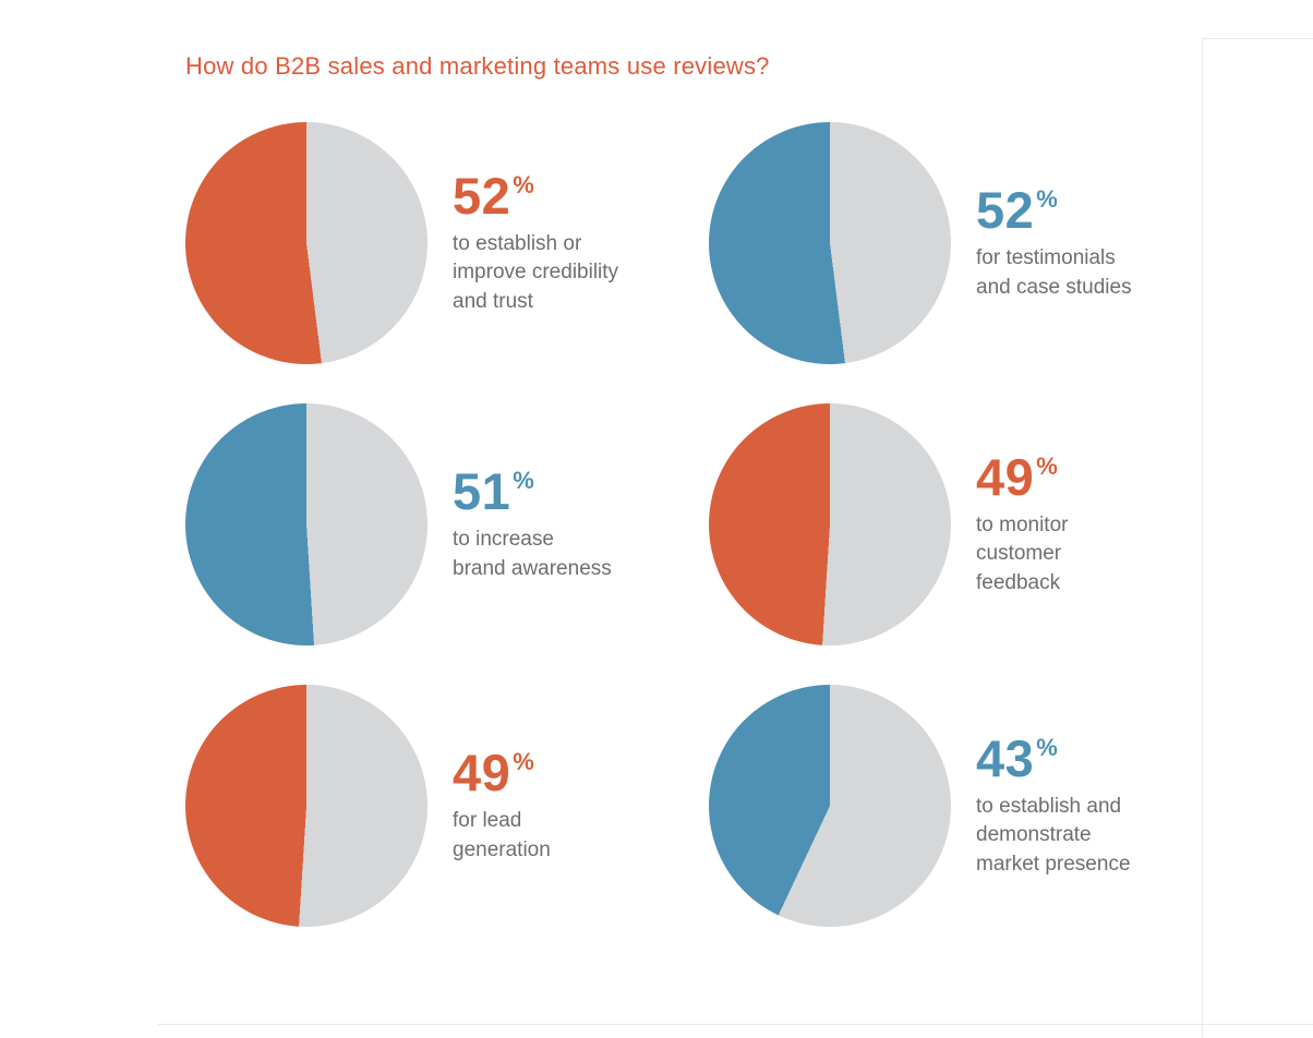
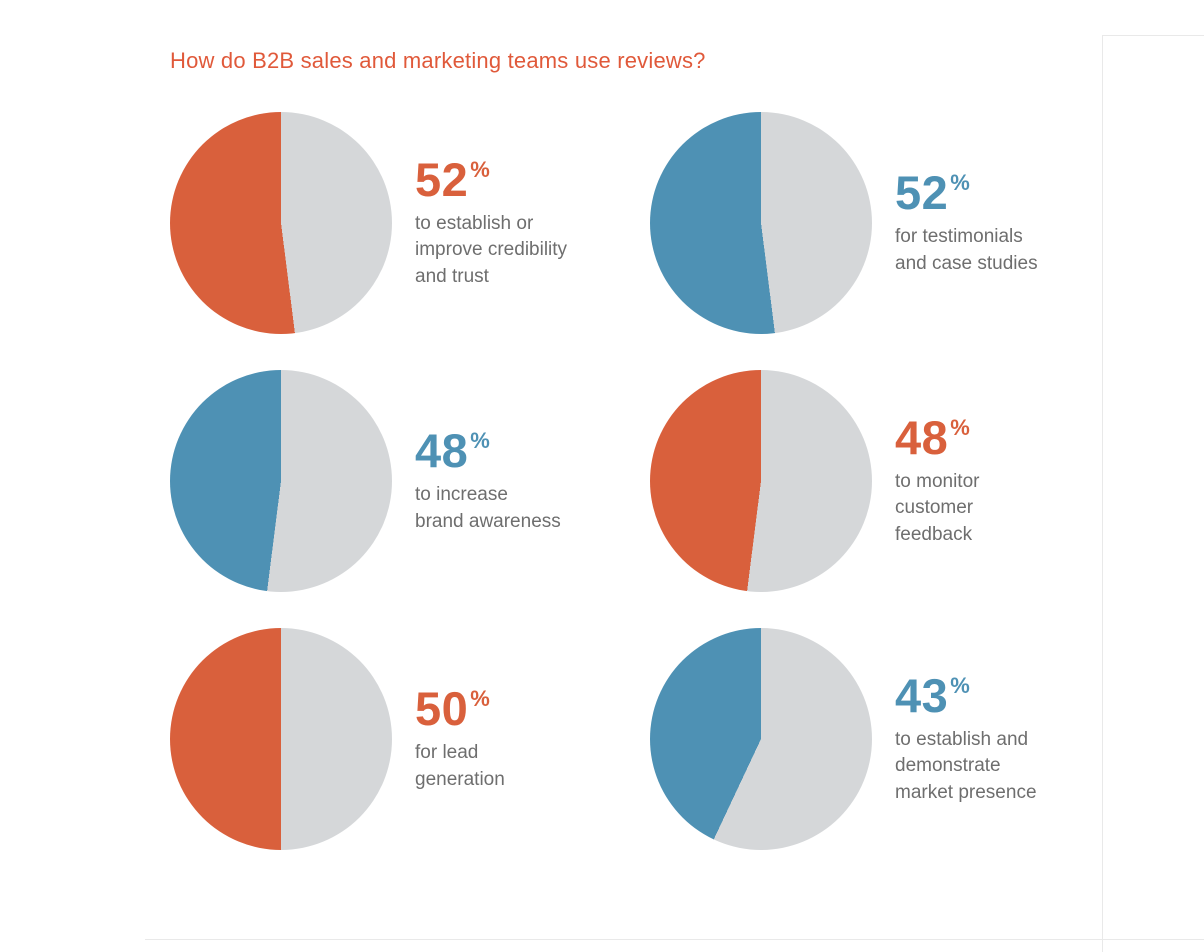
to increase brand awareness: 51 -> 48
to monitor customer feedback: 49 -> 48
for lead generation: 49 -> 50
